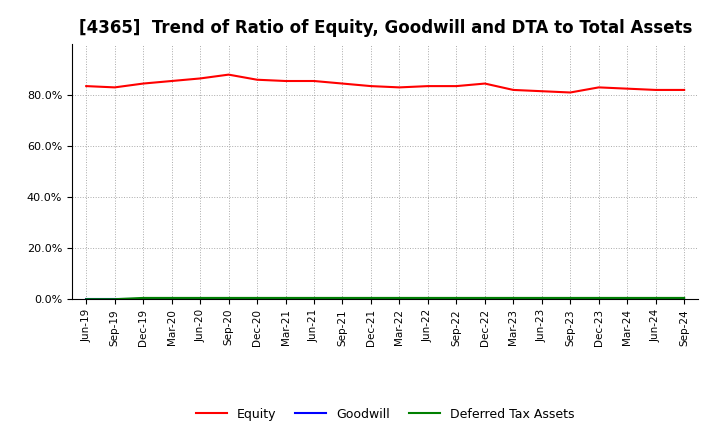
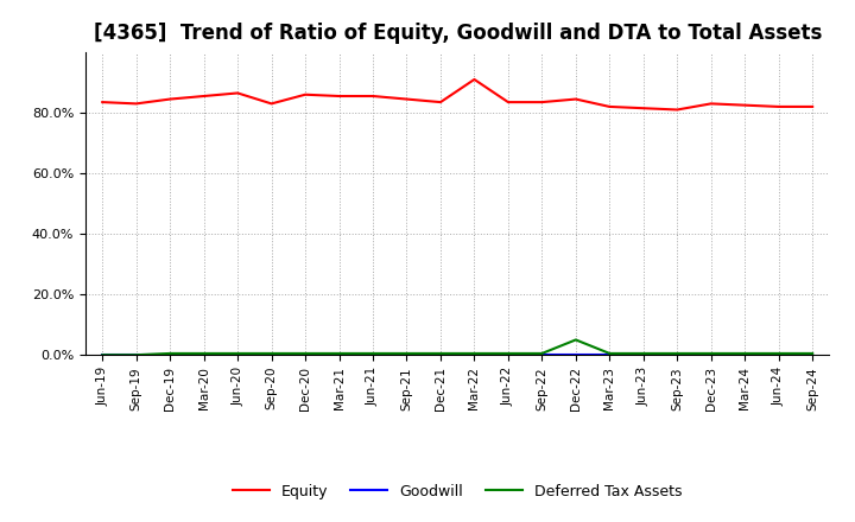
Equity/Sep-20: 88.0% -> 83.0%
Equity/Mar-22: 83.0% -> 91.0%
Deferred Tax Assets/Dec-22: 0.5% -> 5.0%
